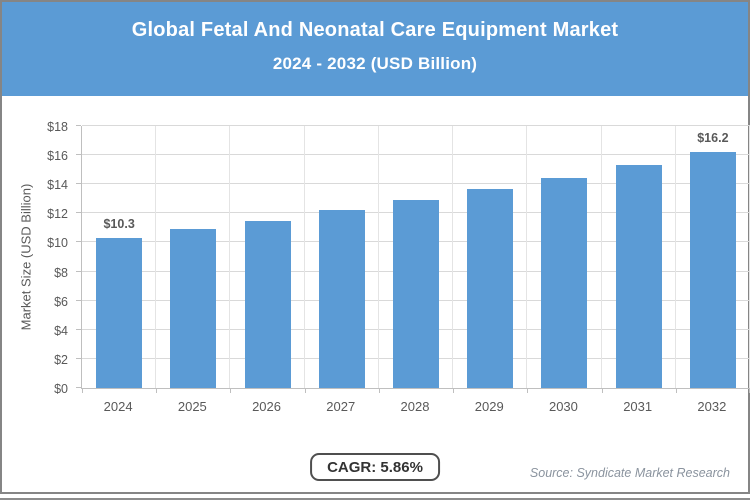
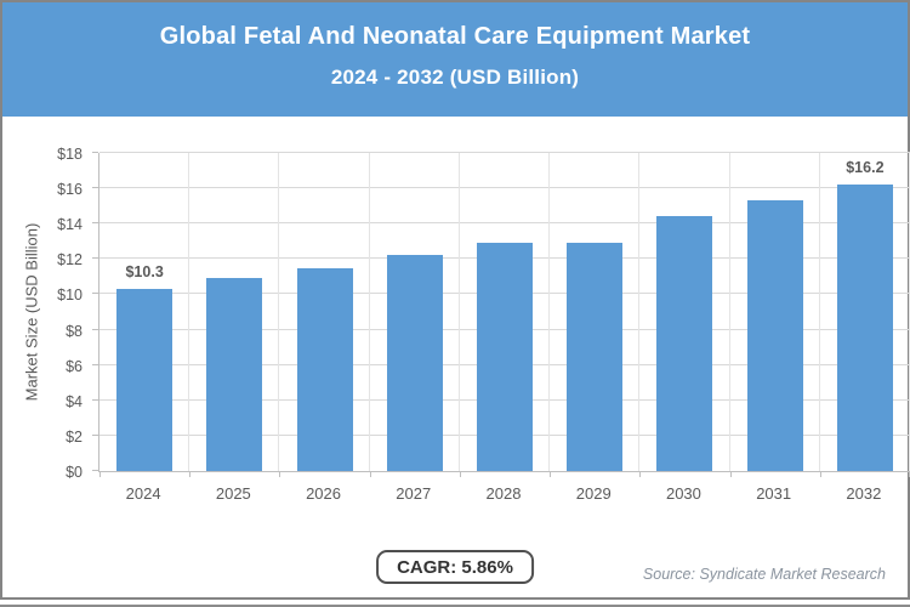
2029: $13.7 -> $12.9
